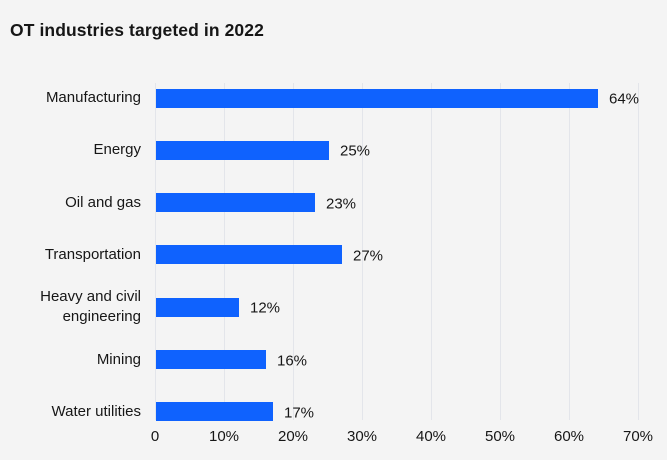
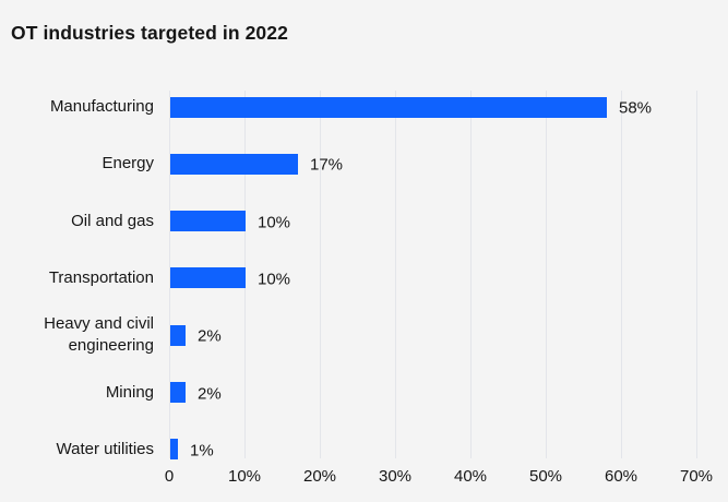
Manufacturing: 64% -> 58%
Energy: 25% -> 17%
Oil and gas: 23% -> 10%
Transportation: 27% -> 10%
Heavy and civil engineering: 12% -> 2%
Mining: 16% -> 2%
Water utilities: 17% -> 1%
